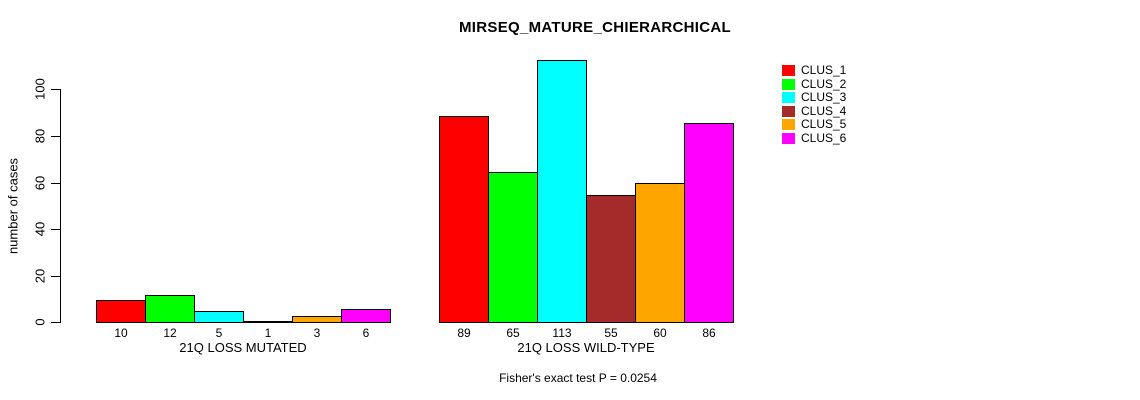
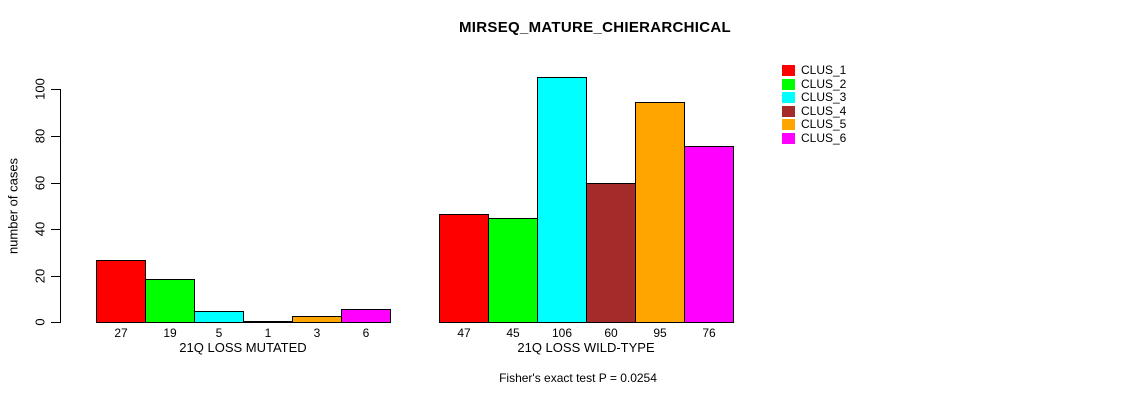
CLUS_1/21Q LOSS MUTATED: 10 -> 27
CLUS_2/21Q LOSS MUTATED: 12 -> 19
CLUS_1/21Q LOSS WILD-TYPE: 89 -> 47
CLUS_2/21Q LOSS WILD-TYPE: 65 -> 45
CLUS_3/21Q LOSS WILD-TYPE: 113 -> 106
CLUS_4/21Q LOSS WILD-TYPE: 55 -> 60
CLUS_5/21Q LOSS WILD-TYPE: 60 -> 95
CLUS_6/21Q LOSS WILD-TYPE: 86 -> 76
